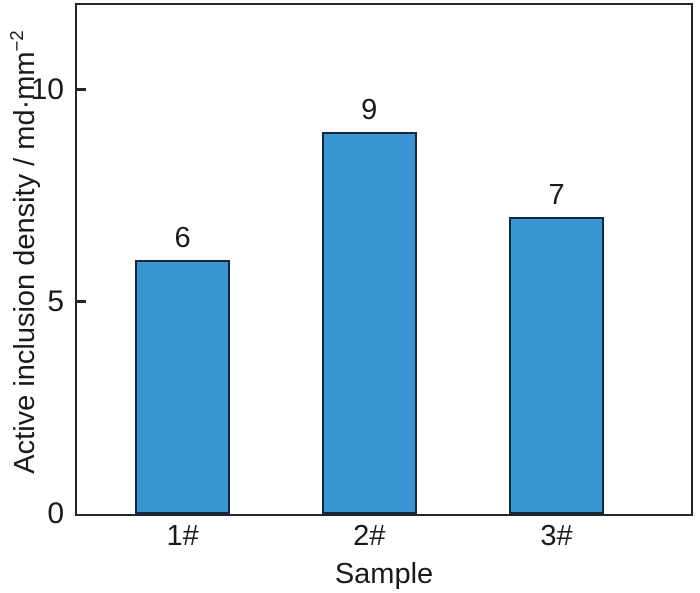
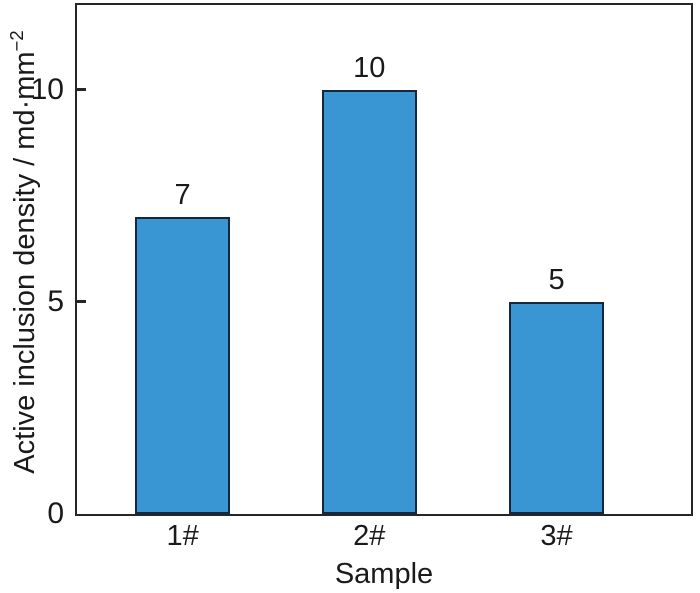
1#: 6 -> 7
2#: 9 -> 10
3#: 7 -> 5
